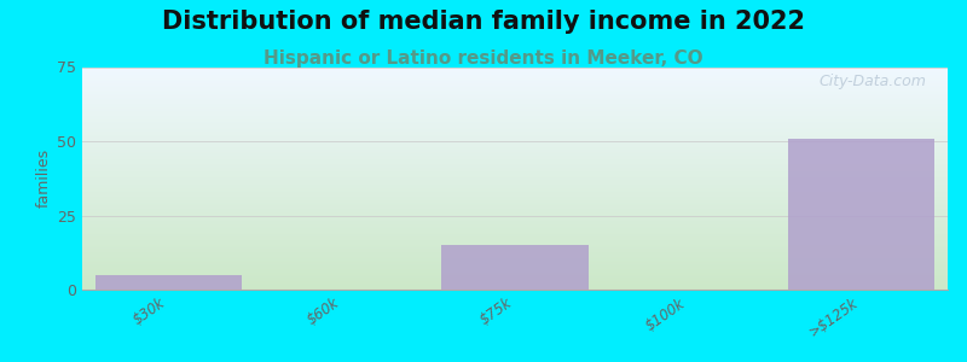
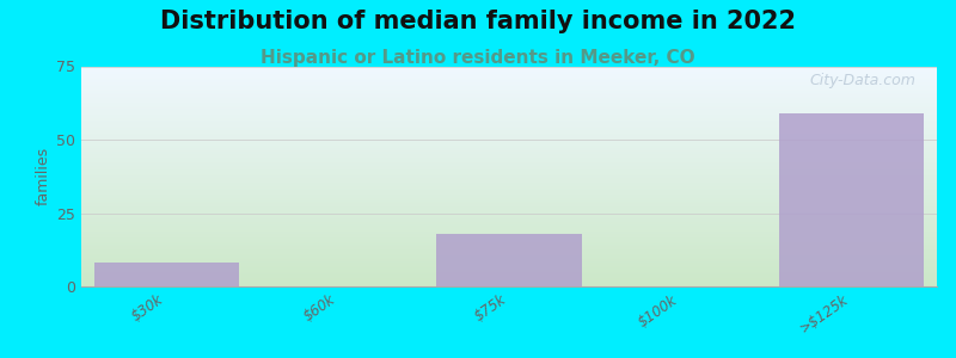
$30k: 5 -> 8
$75k: 15 -> 18
>$125k: 51 -> 59
